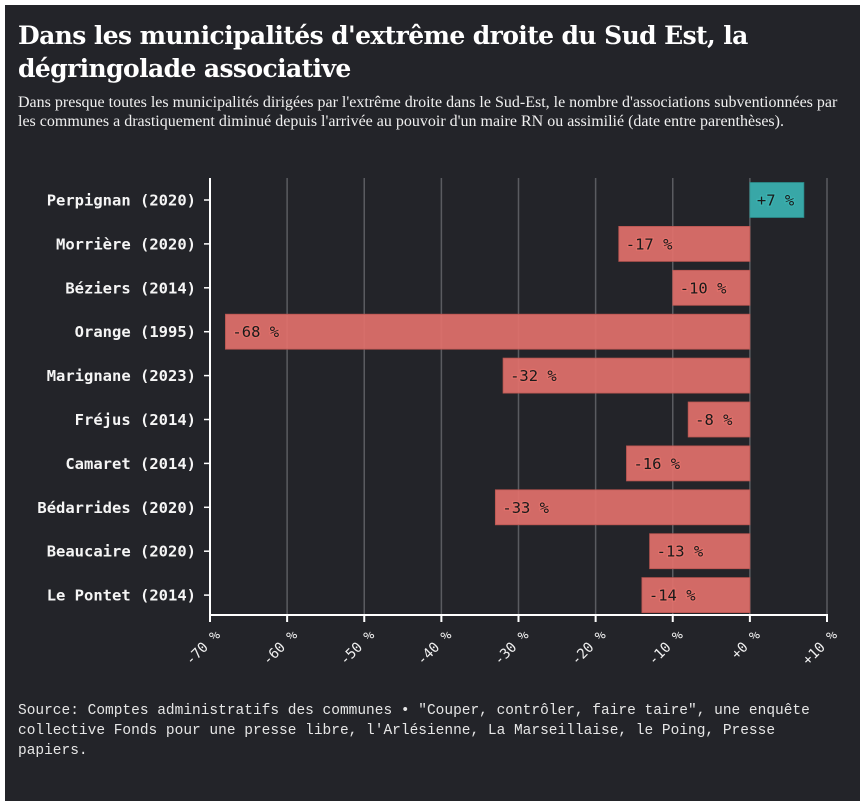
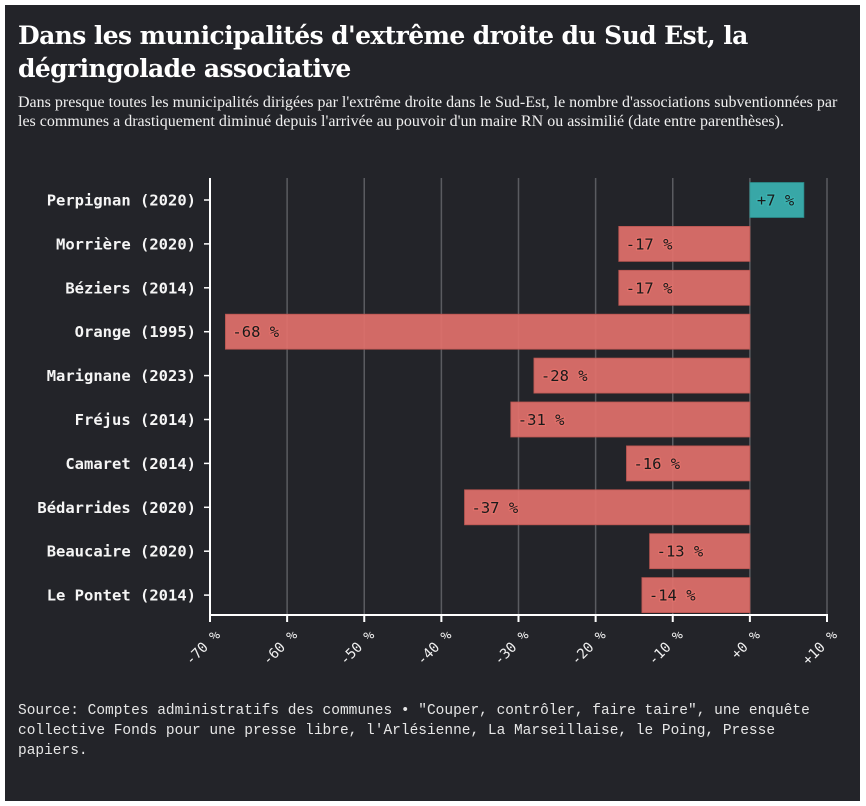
Béziers (2014): -10 -> -17
Marignane (2023): -32 -> -28
Fréjus (2014): -8 -> -31
Bédarrides (2020): -33 -> -37
